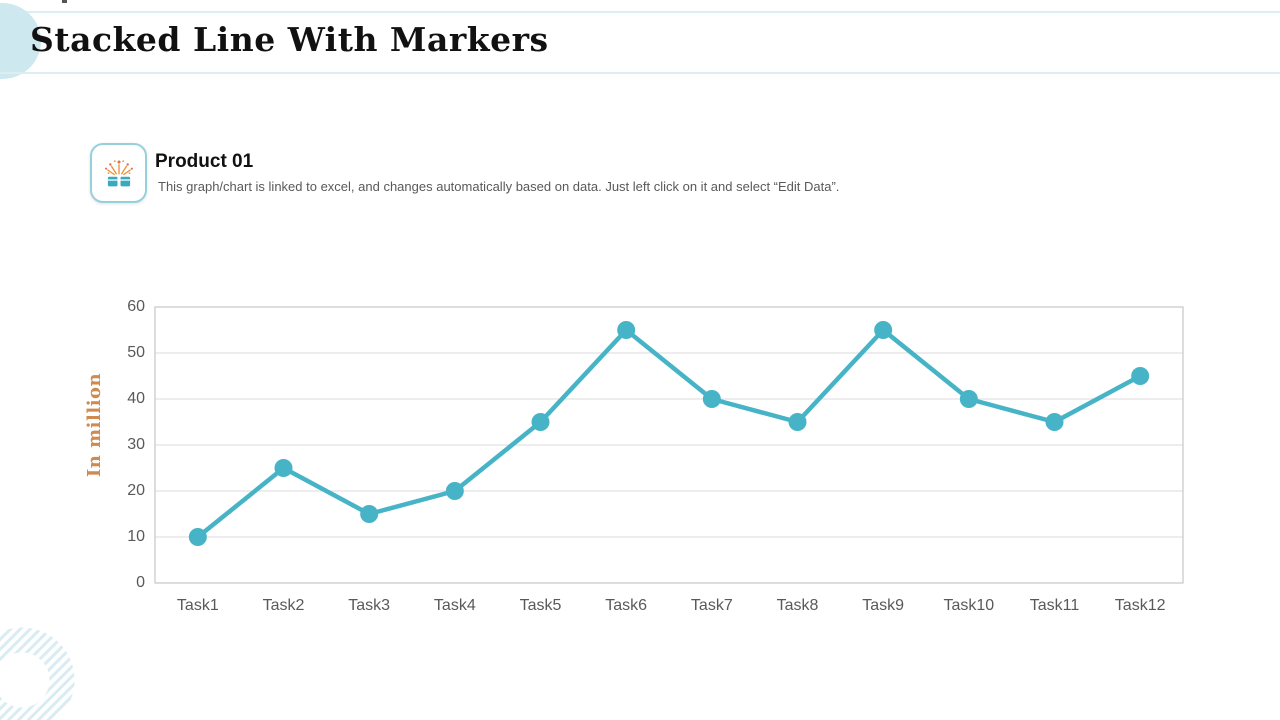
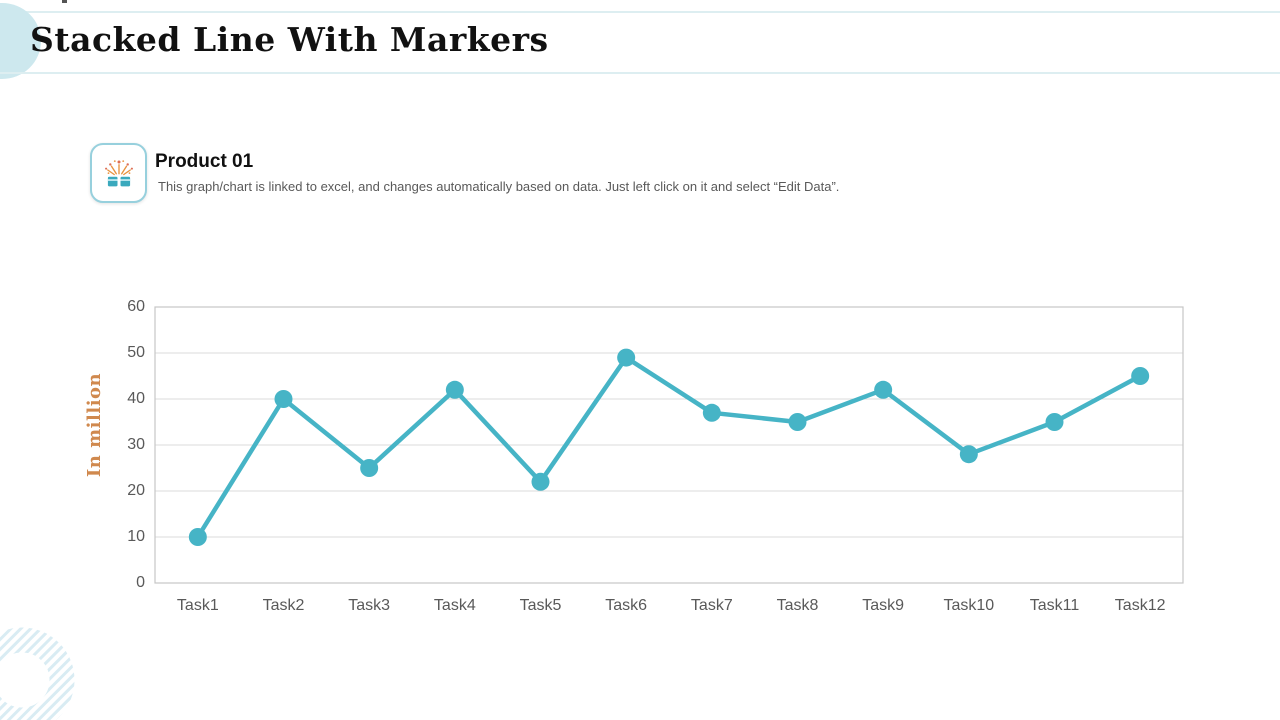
Task2: 25 -> 40
Task3: 15 -> 25
Task4: 20 -> 42
Task5: 35 -> 22
Task6: 55 -> 49
Task7: 40 -> 37
Task9: 55 -> 42
Task10: 40 -> 28
